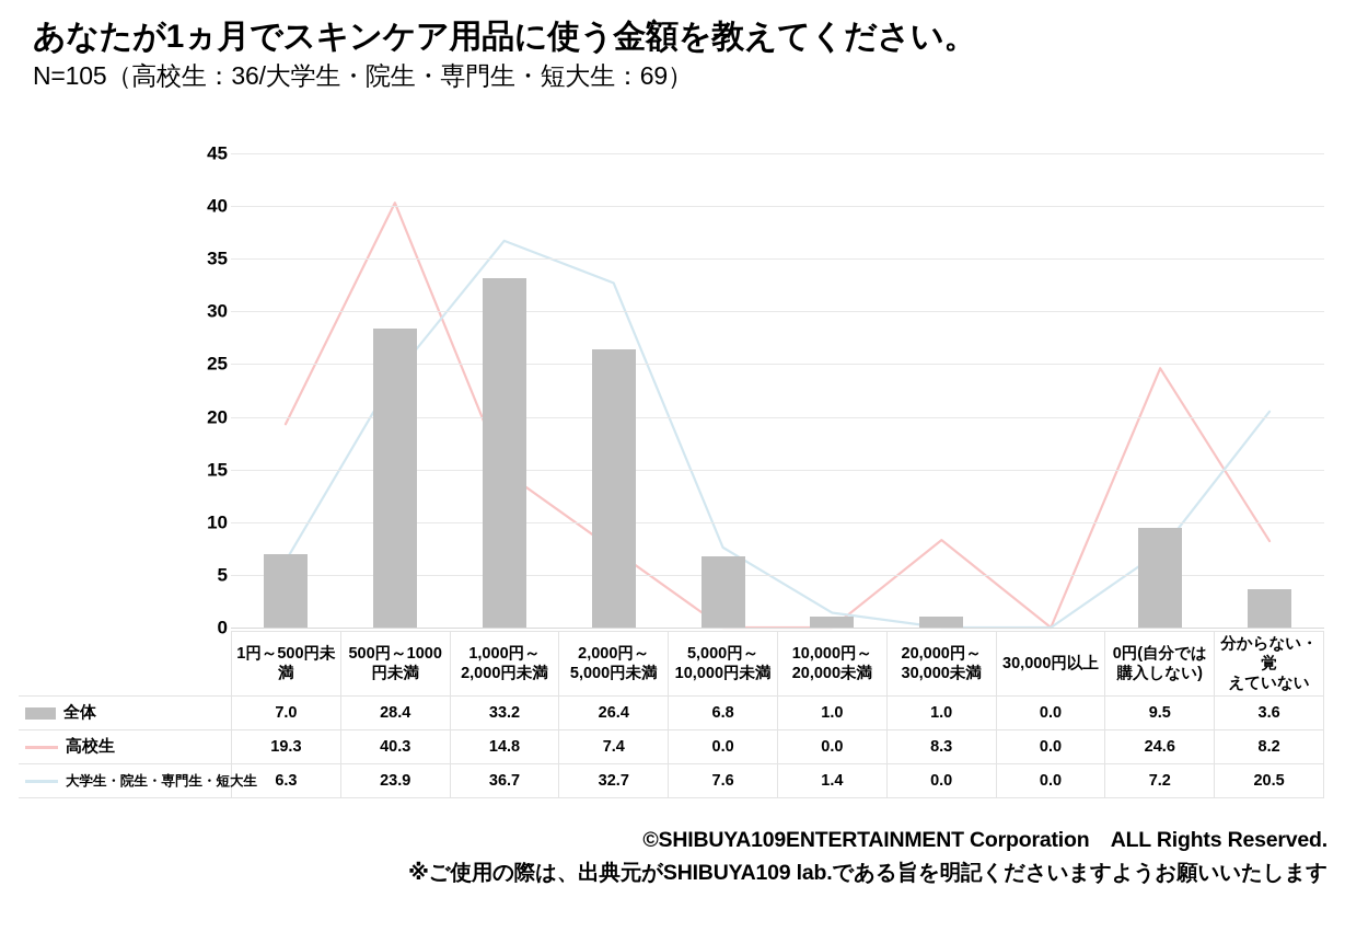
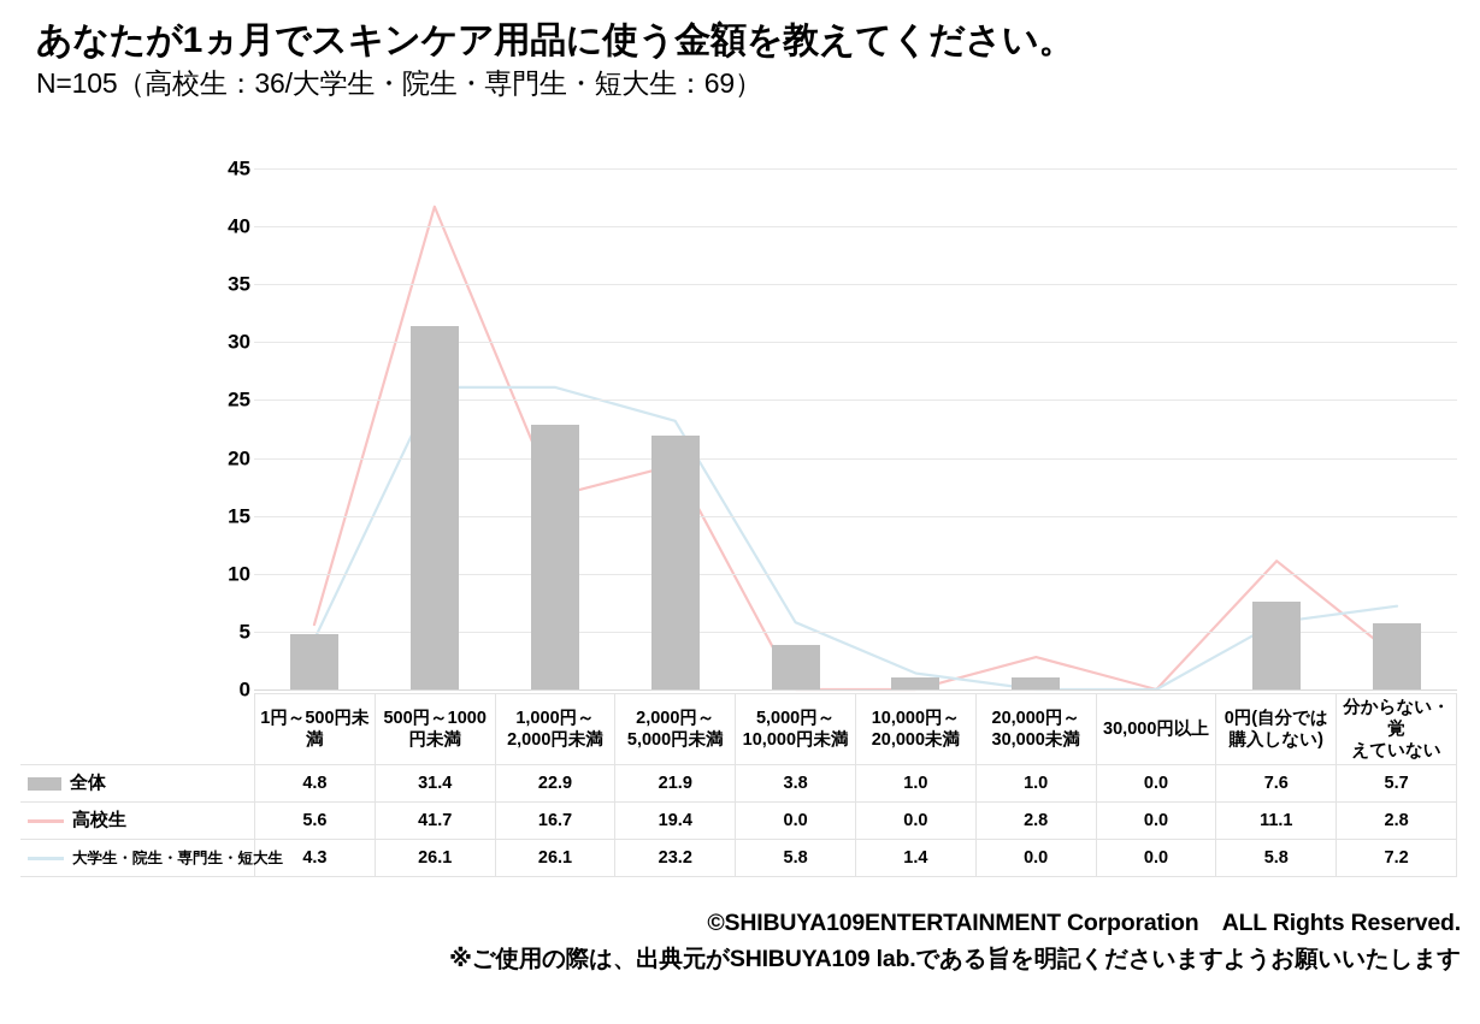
全体/1円～500円未満: 7.0 -> 4.8
高校生/1円～500円未満: 19.3 -> 5.6
大学生・院生・専門生・短大生/1円～500円未満: 6.3 -> 4.3
全体/500円～1000円未満: 28.4 -> 31.4
高校生/500円～1000円未満: 40.3 -> 41.7
大学生・院生・専門生・短大生/500円～1000円未満: 23.9 -> 26.1
全体/1,000円～2,000円未満: 33.2 -> 22.9
高校生/1,000円～2,000円未満: 14.8 -> 16.7
大学生・院生・専門生・短大生/1,000円～2,000円未満: 36.7 -> 26.1
全体/2,000円～5,000円未満: 26.4 -> 21.9
高校生/2,000円～5,000円未満: 7.4 -> 19.4
大学生・院生・専門生・短大生/2,000円～5,000円未満: 32.7 -> 23.2
全体/5,000円～10,000円未満: 6.8 -> 3.8
大学生・院生・専門生・短大生/5,000円～10,000円未満: 7.6 -> 5.8
高校生/20,000円～30,000未満: 8.3 -> 2.8
全体/0円(自分では購入しない): 9.5 -> 7.6
高校生/0円(自分では購入しない): 24.6 -> 11.1
大学生・院生・専門生・短大生/0円(自分では購入しない): 7.2 -> 5.8
全体/分からない・覚えていない: 3.6 -> 5.7
高校生/分からない・覚えていない: 8.2 -> 2.8
大学生・院生・専門生・短大生/分からない・覚えていない: 20.5 -> 7.2
